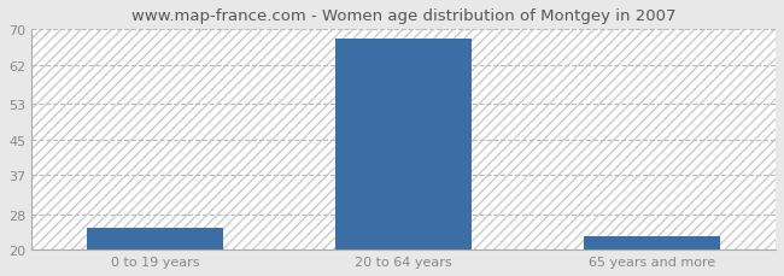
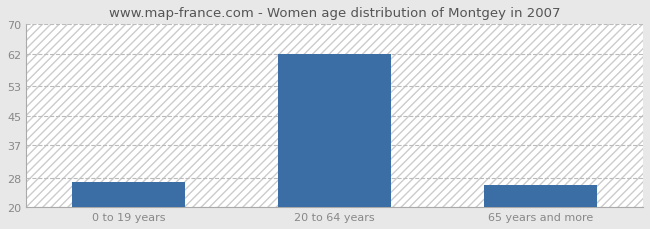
0 to 19 years: 25 -> 27
20 to 64 years: 68 -> 62
65 years and more: 23 -> 26
